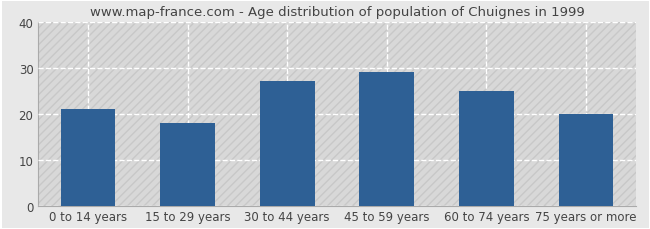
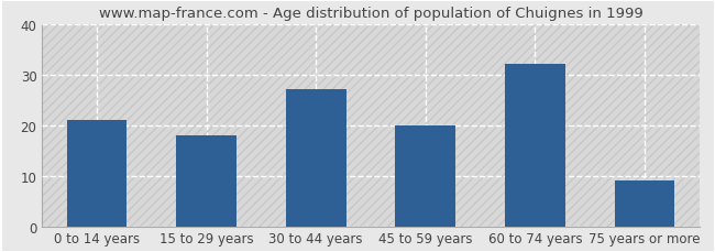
45 to 59 years: 29 -> 20
60 to 74 years: 25 -> 32
75 years or more: 20 -> 9
